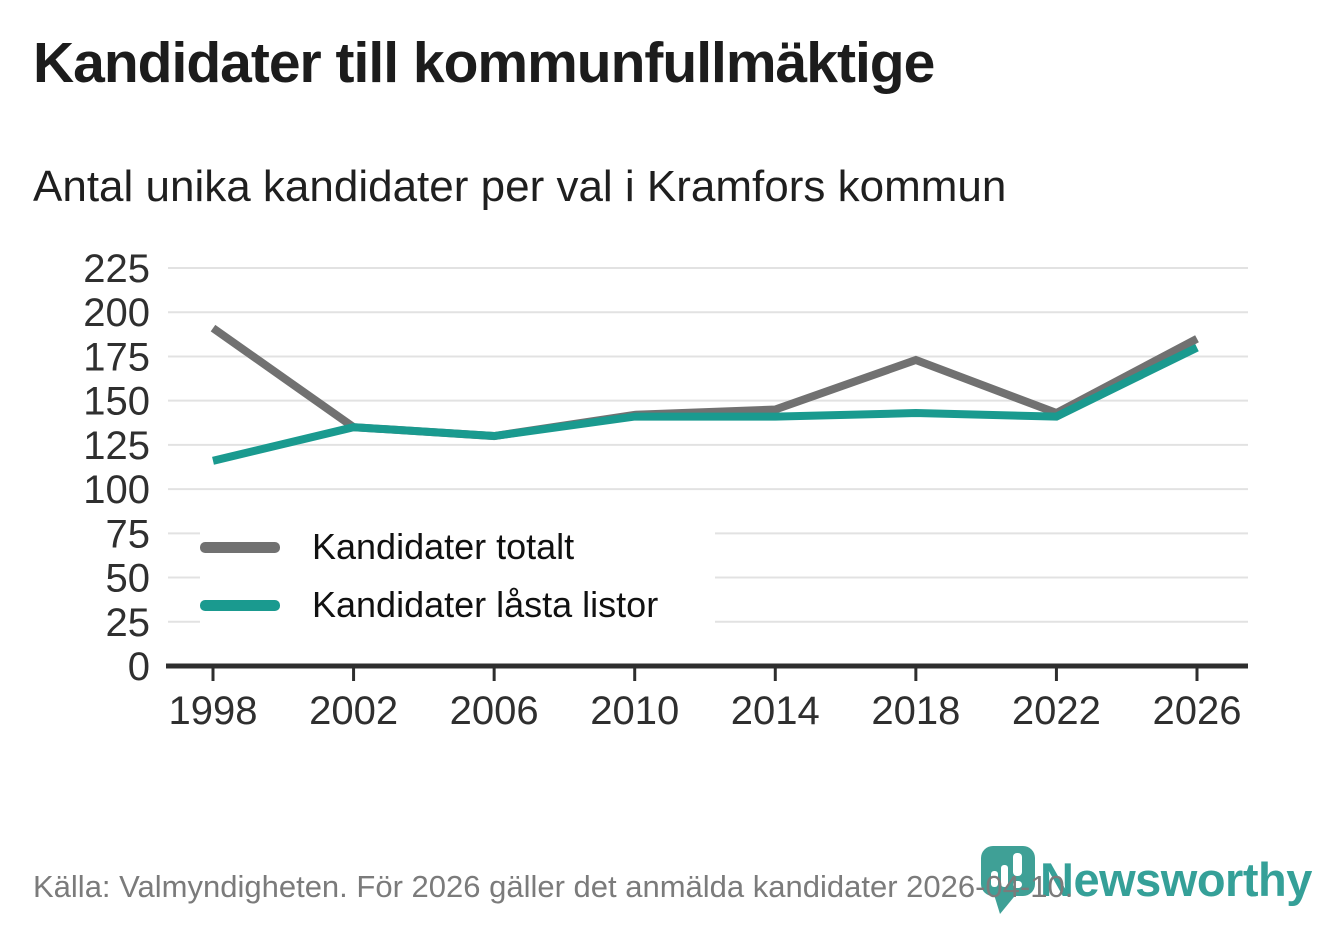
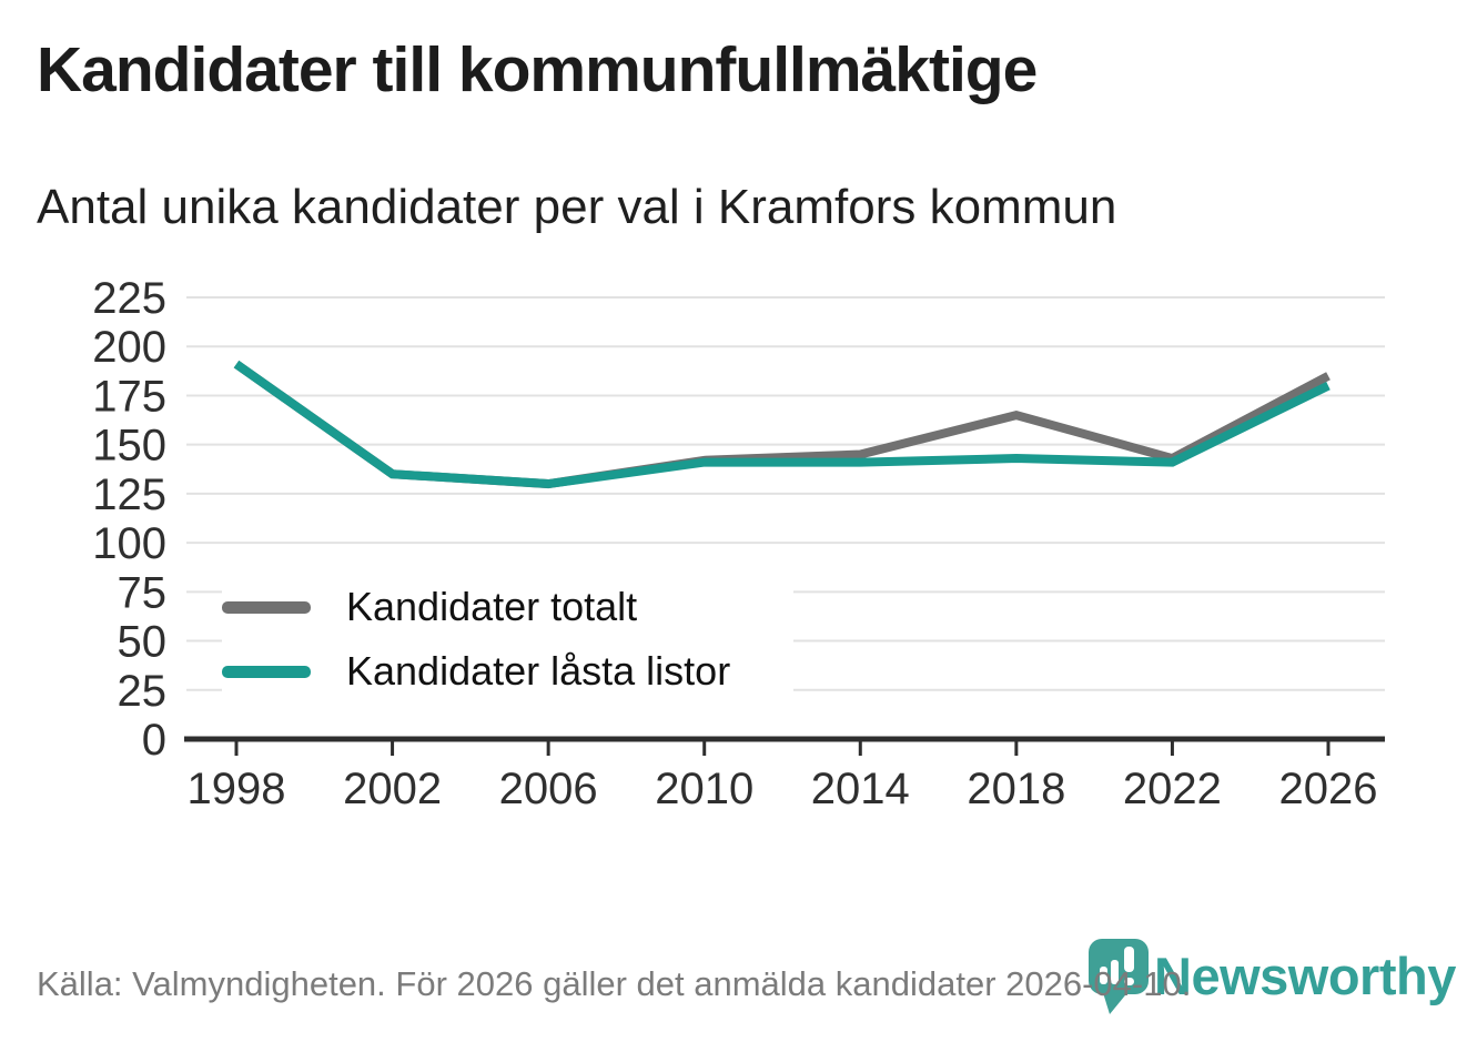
Kandidater låsta listor/1998: 116 -> 191
Kandidater totalt/2018: 173 -> 165
